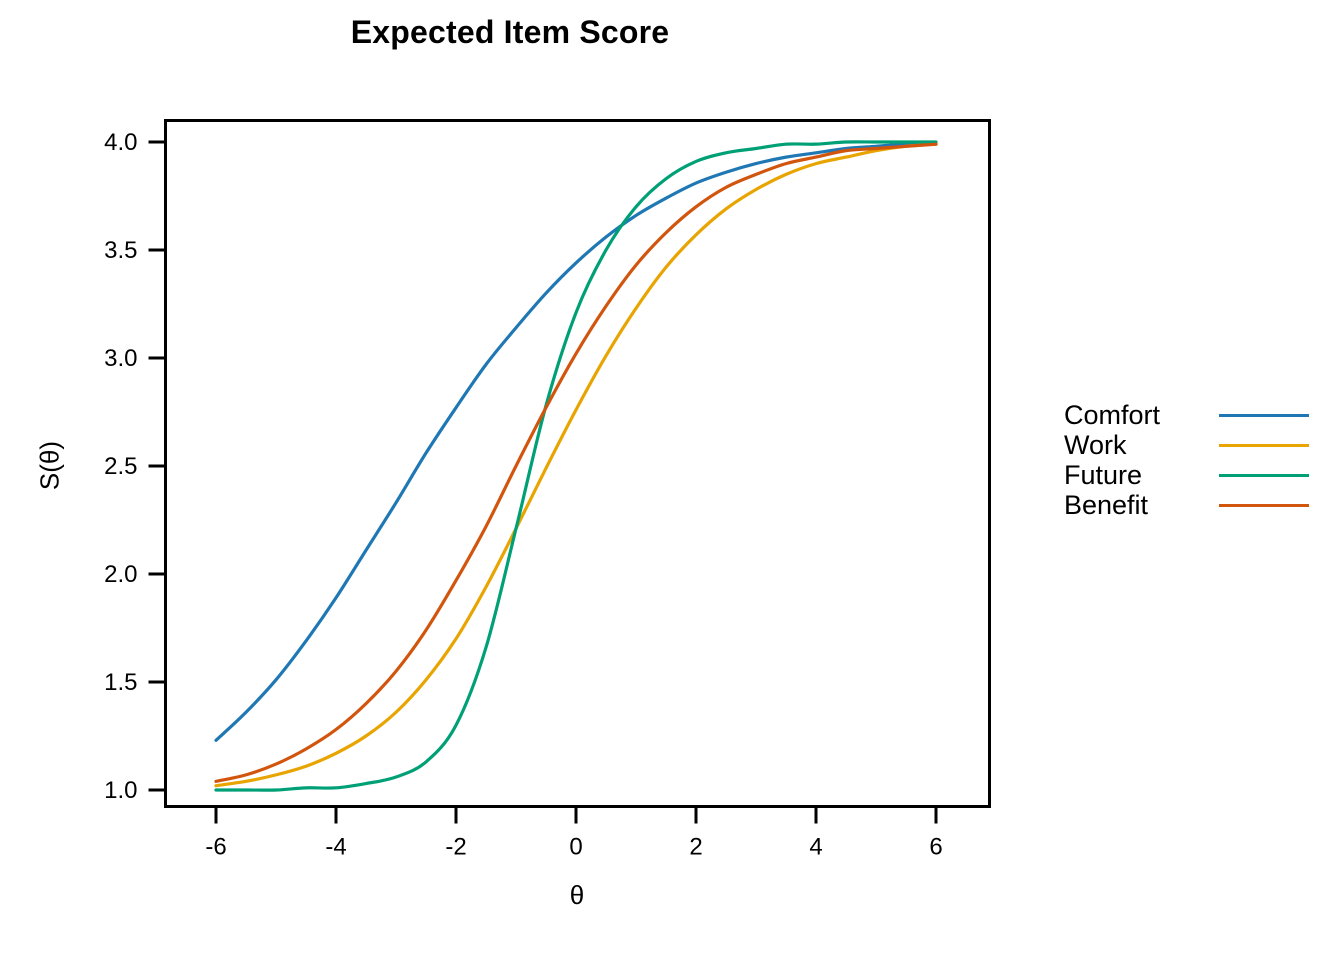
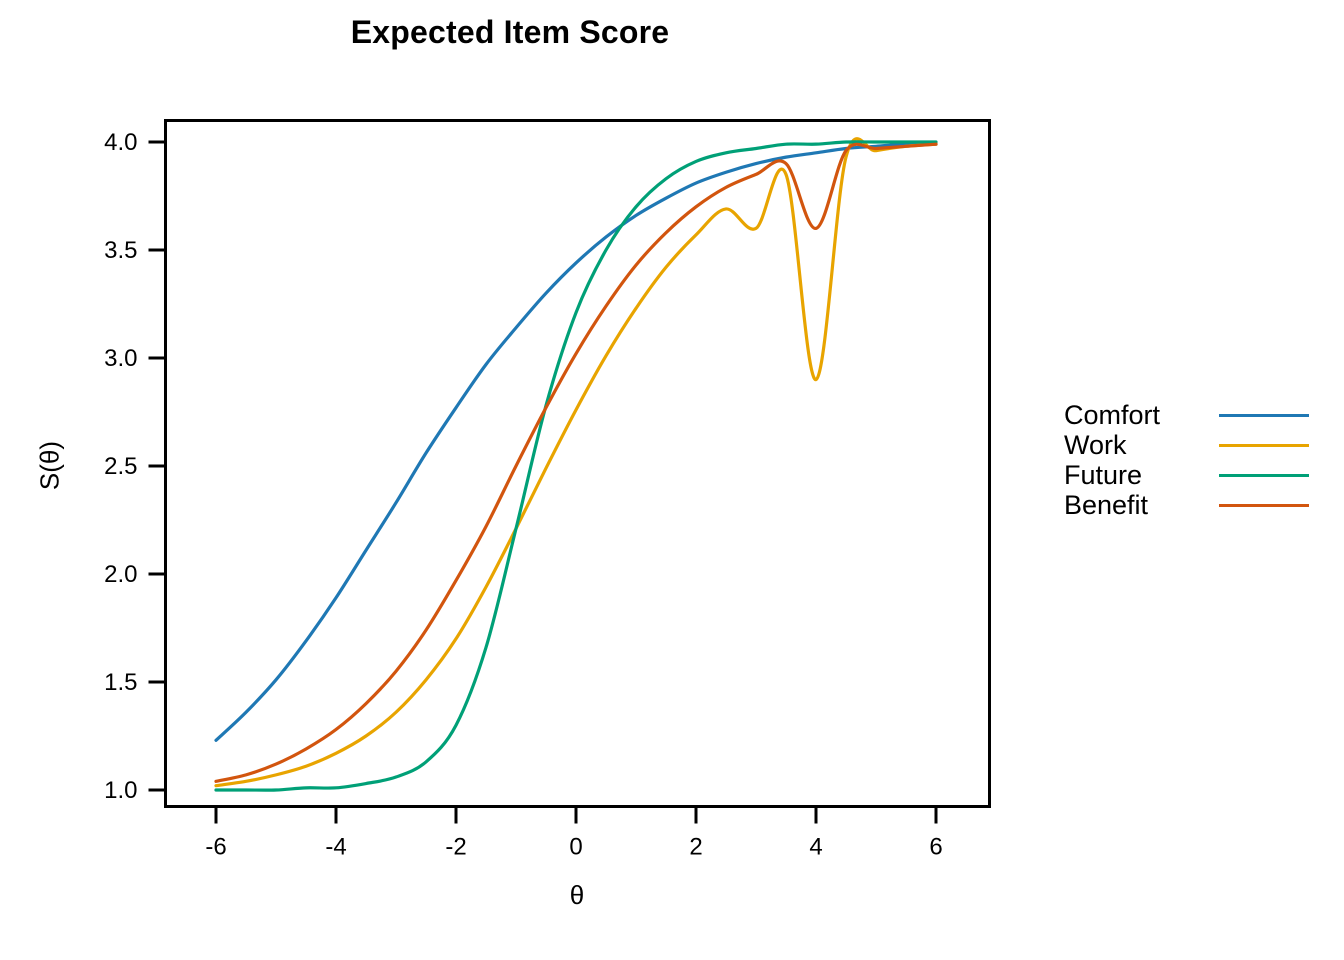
Work/3.0: 3.8 -> 3.6
Work/4.0: 3.9 -> 2.9
Benefit/4.0: 3.9 -> 3.6
